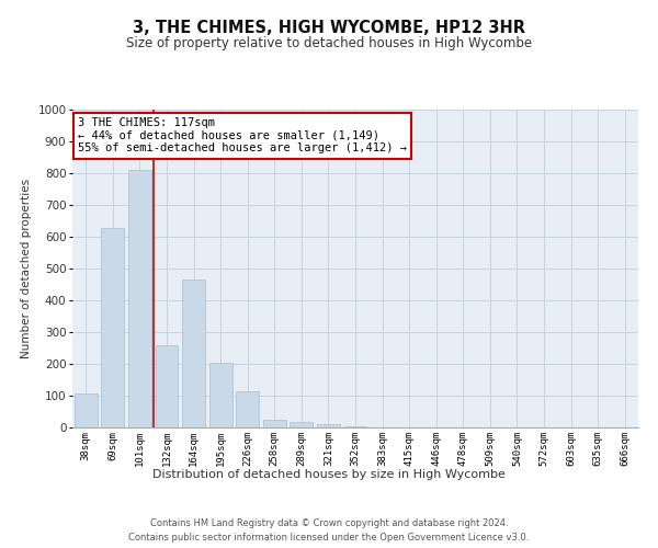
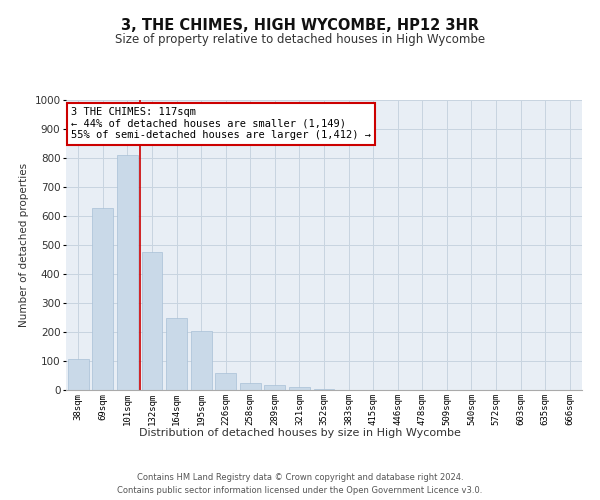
132sqm: 260 -> 477
164sqm: 465 -> 248
226sqm: 115 -> 60
